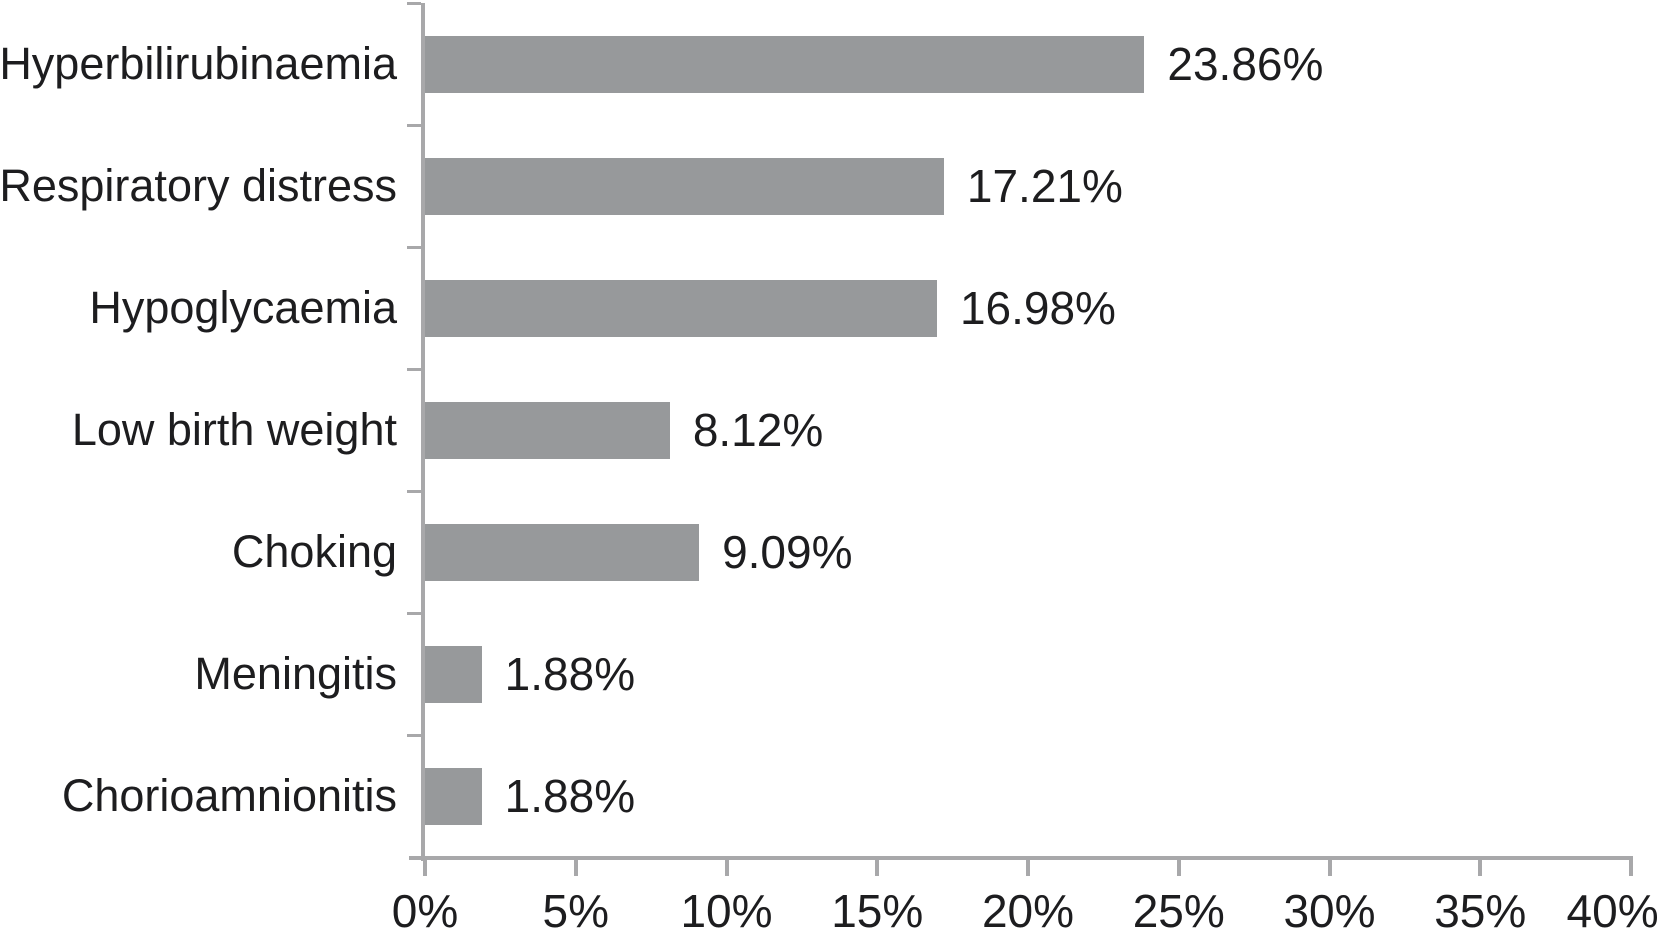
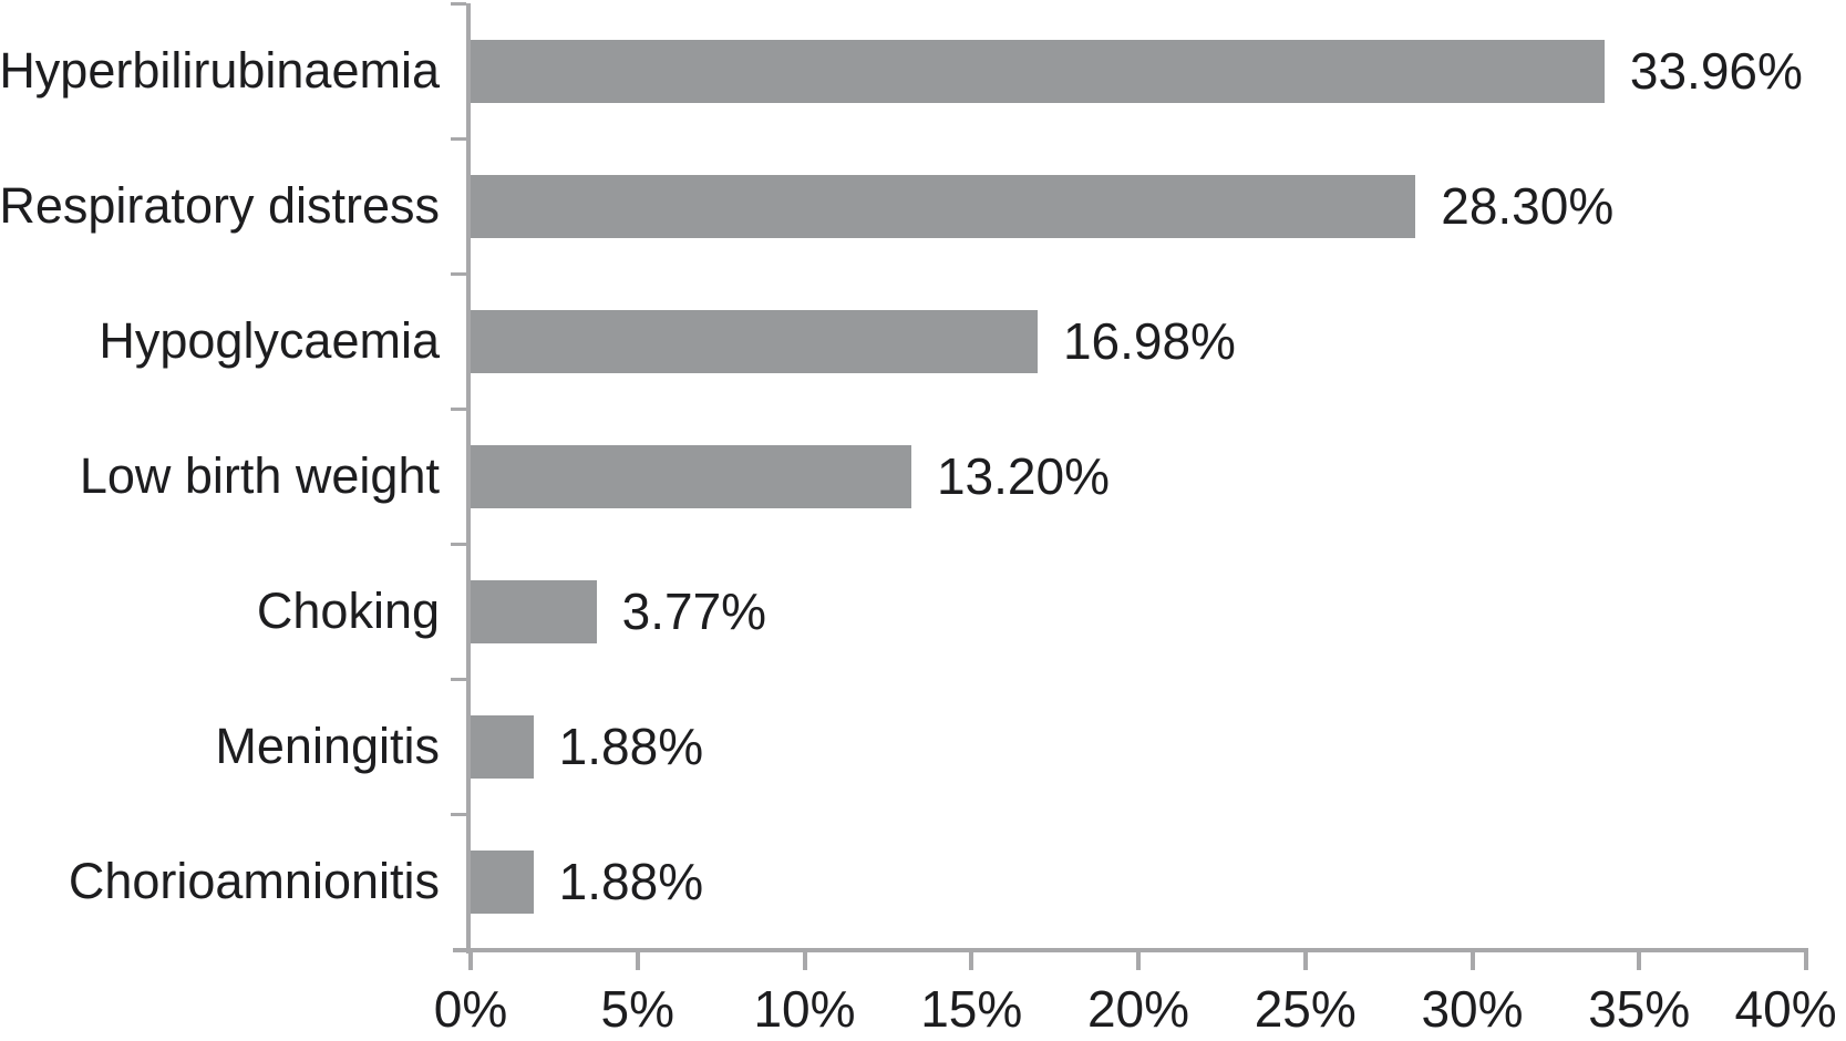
Hyperbilirubinaemia: 23.86% -> 33.96%
Respiratory distress: 17.21% -> 28.30%
Low birth weight: 8.12% -> 13.20%
Choking: 9.09% -> 3.77%
